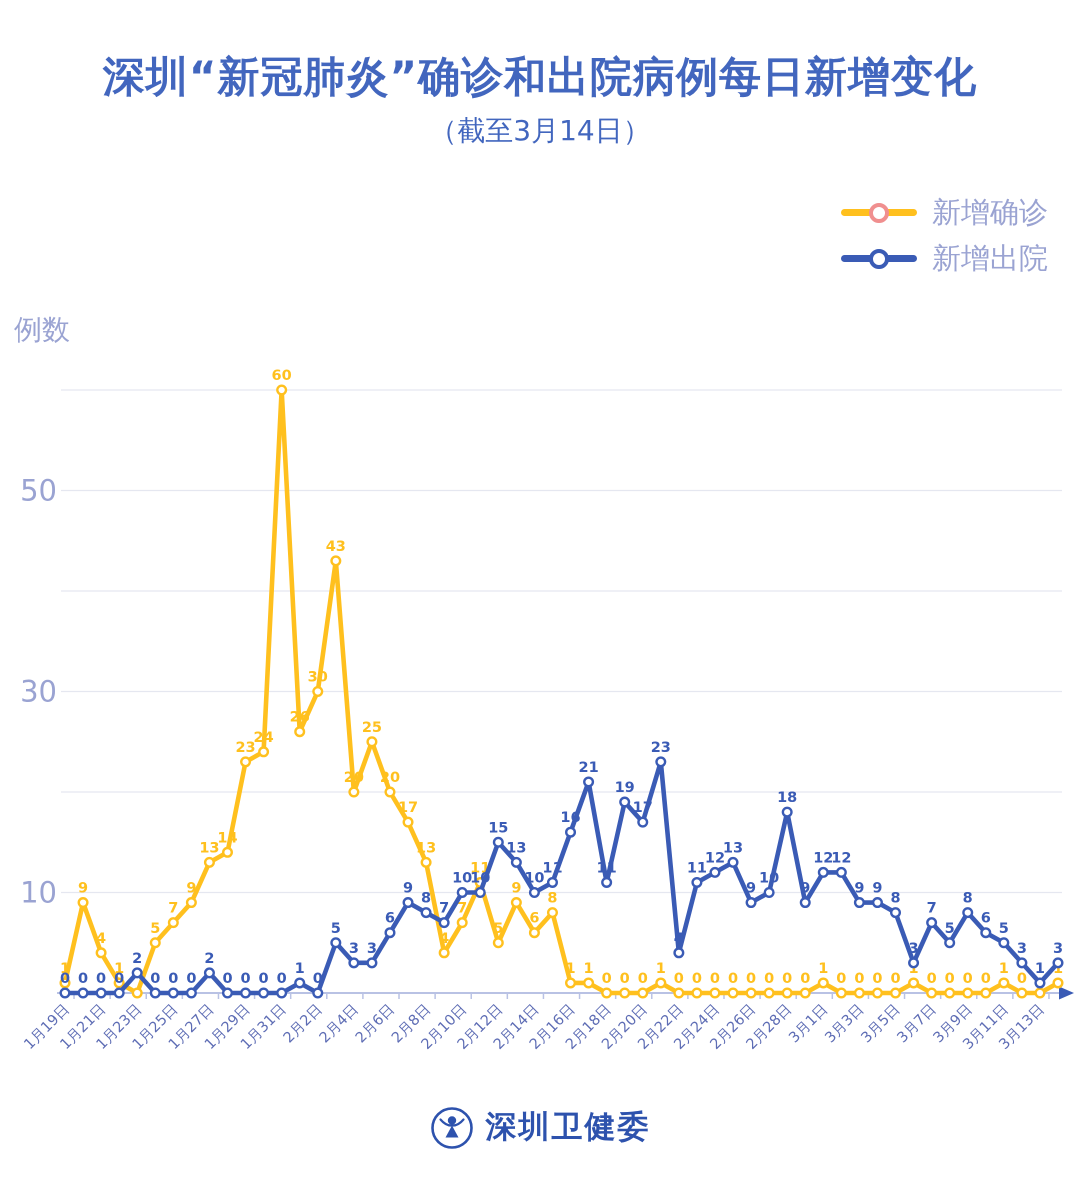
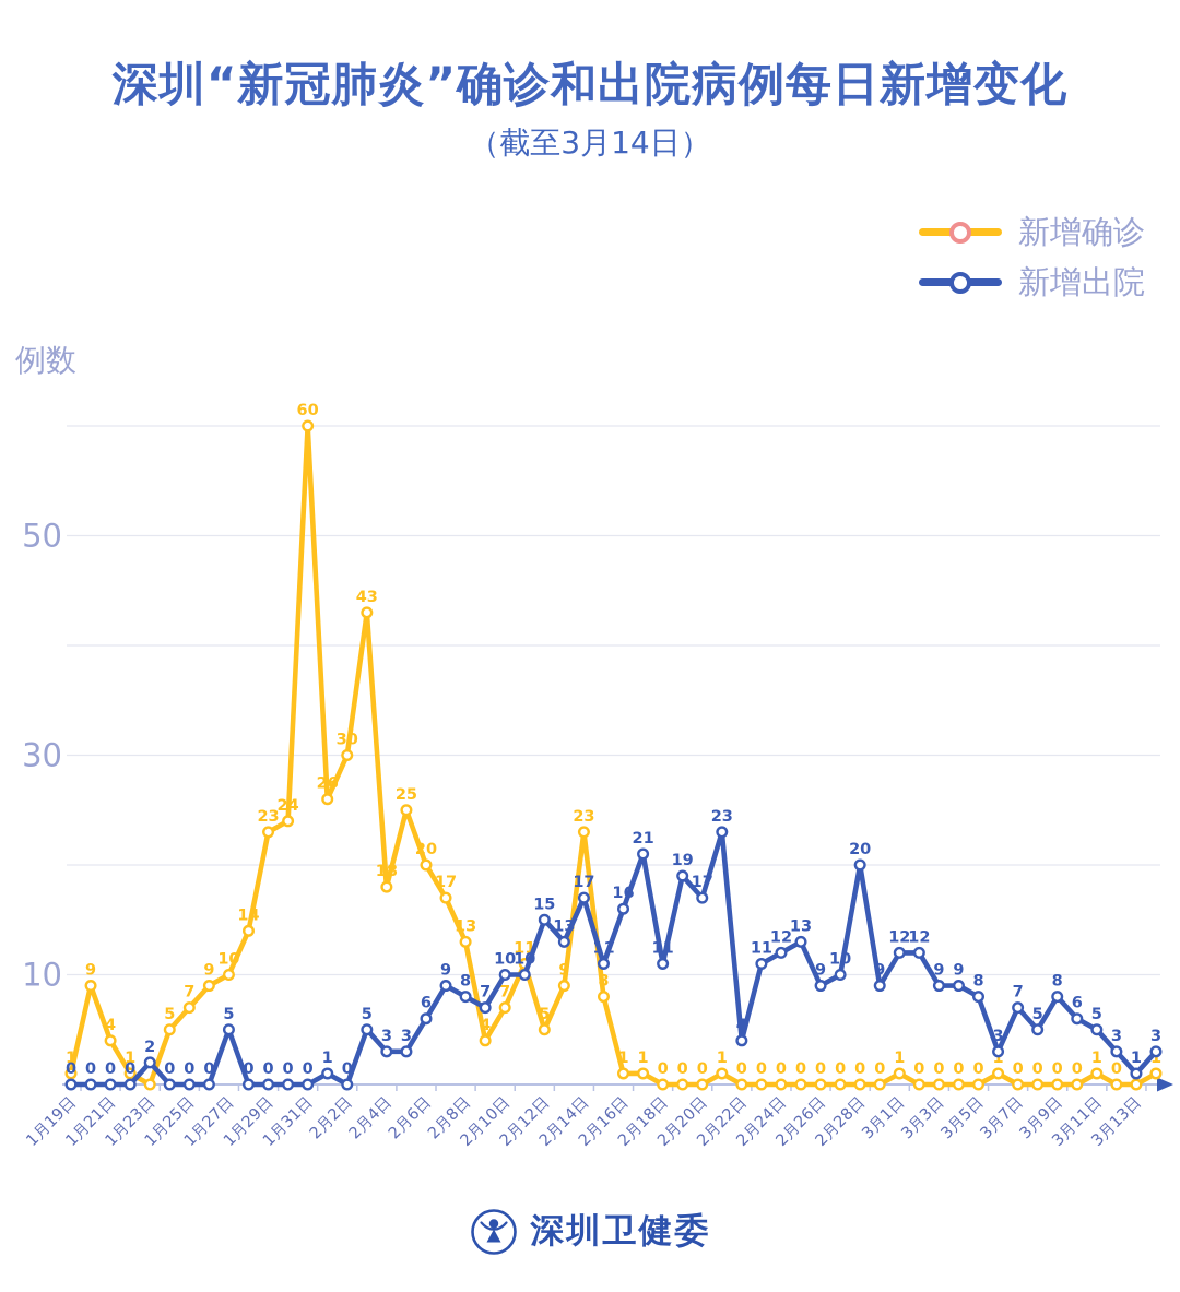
新增确诊/1月27日: 13 -> 10
新增出院/1月27日: 2 -> 5
新增确诊/2月4日: 20 -> 18
新增确诊/2月14日: 6 -> 23
新增出院/2月14日: 10 -> 17
新增出院/2月28日: 18 -> 20
